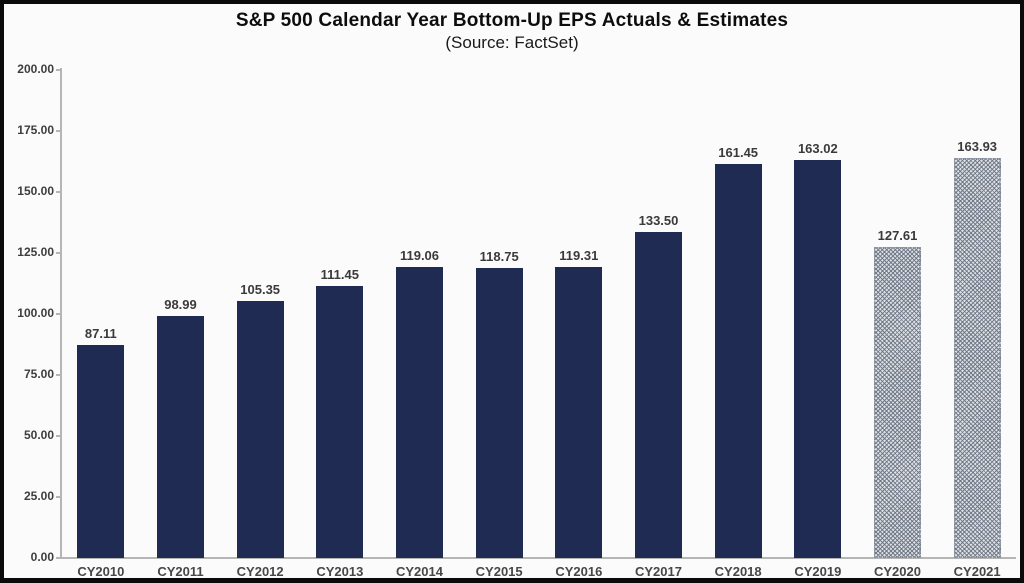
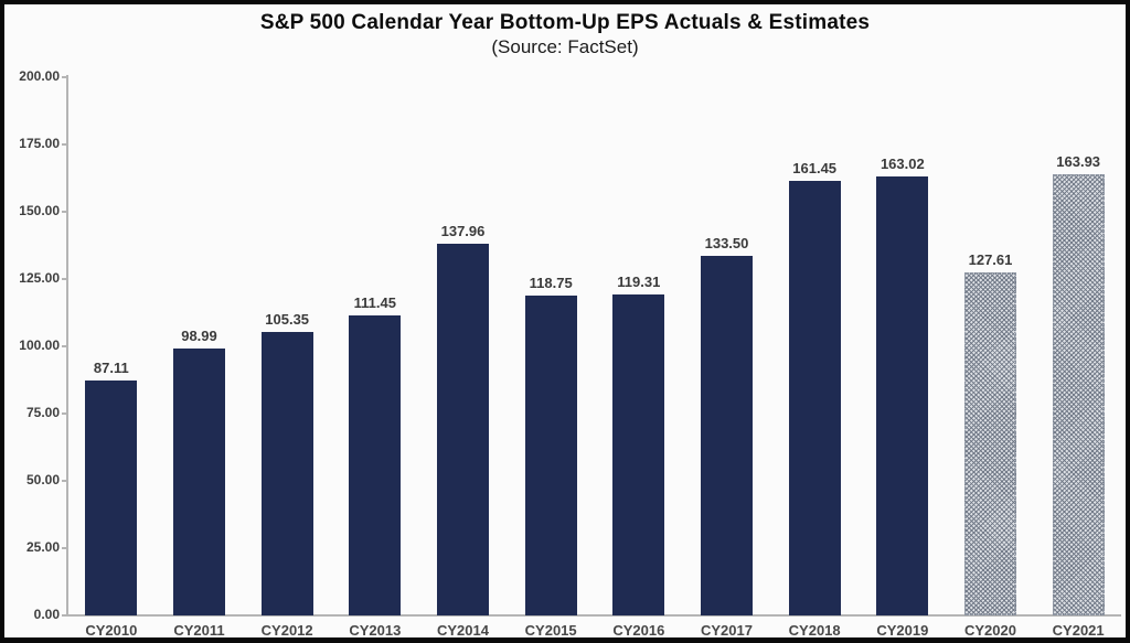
CY2014: 119.06 -> 137.96
